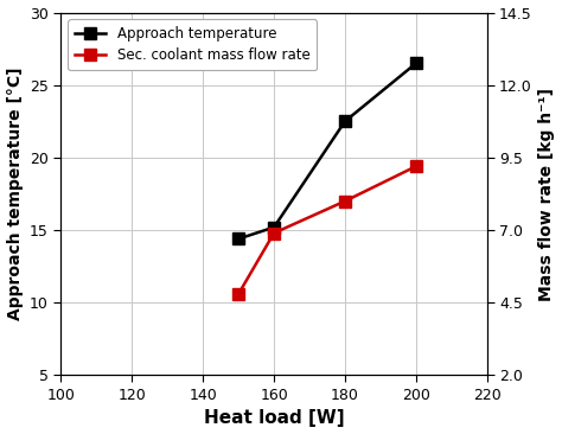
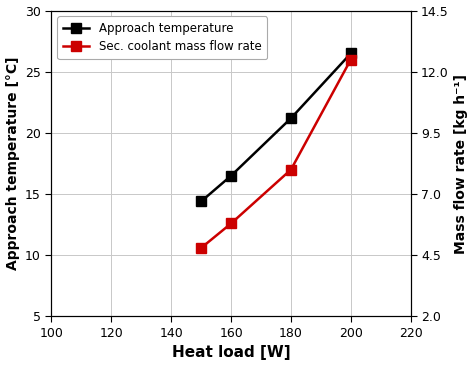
Approach temperature/160: 15.2 -> 16.5
Sec. coolant mass flow rate/160: 6.9 -> 5.8
Approach temperature/180: 22.5 -> 21.2
Sec. coolant mass flow rate/200: 9.2 -> 12.5
